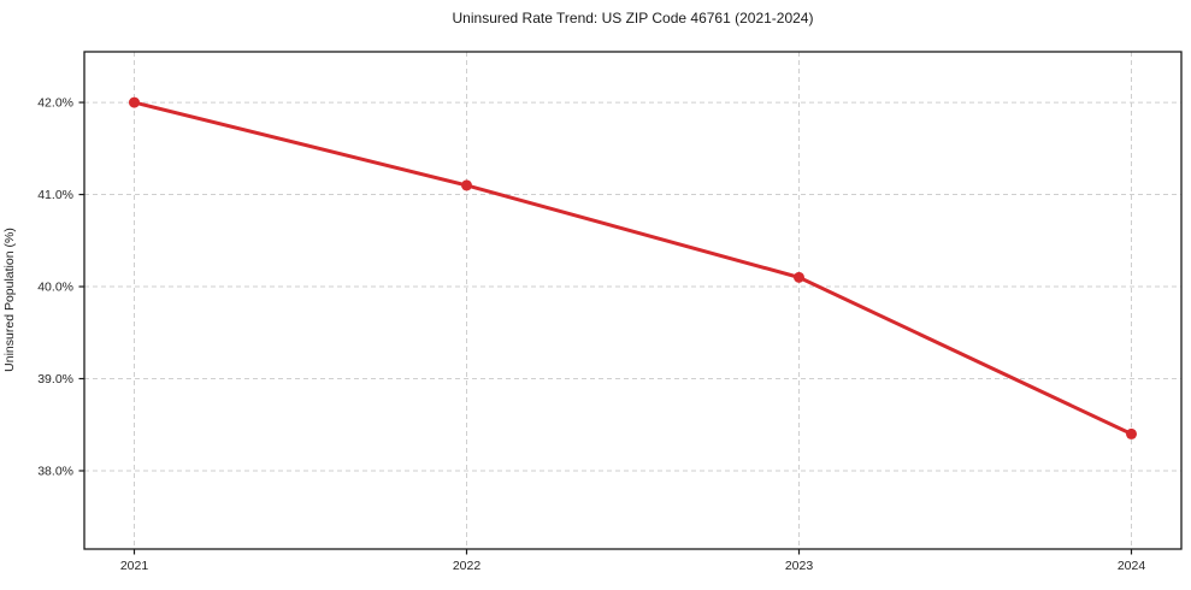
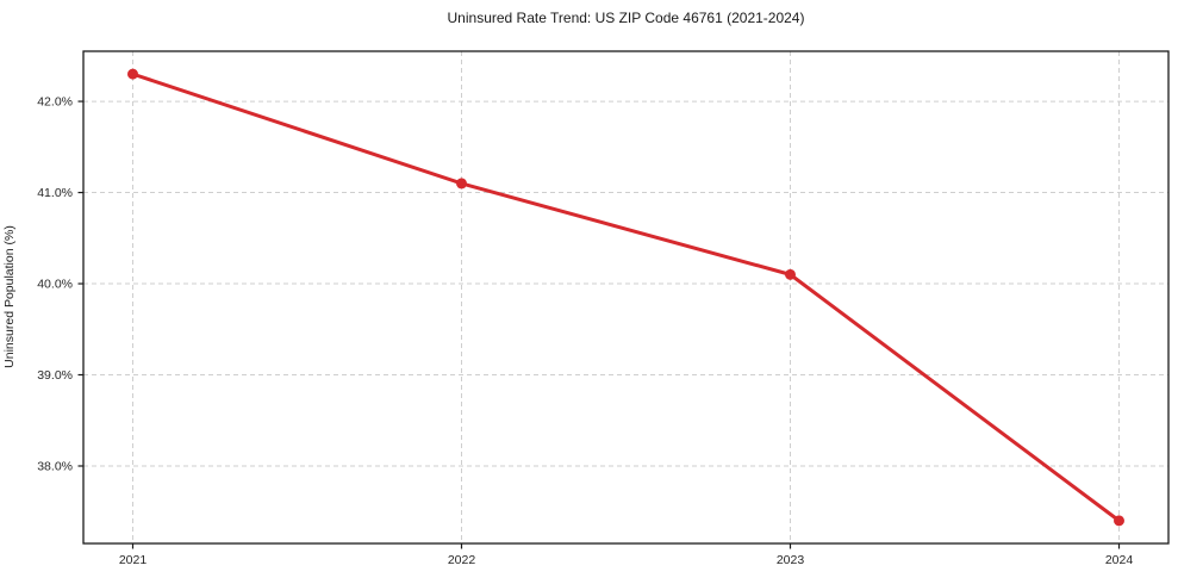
2021: 42.0% -> 42.3%
2024: 38.4% -> 37.4%
